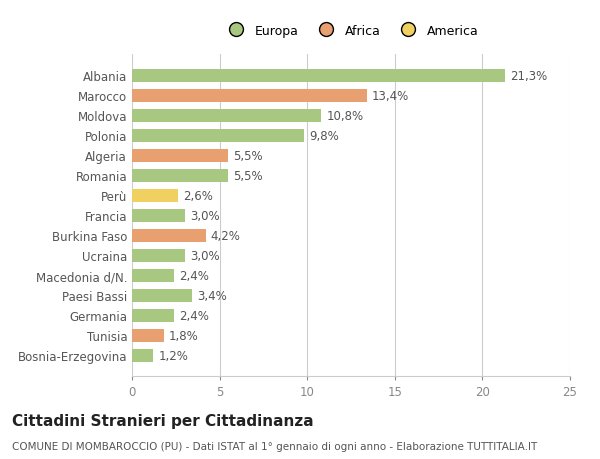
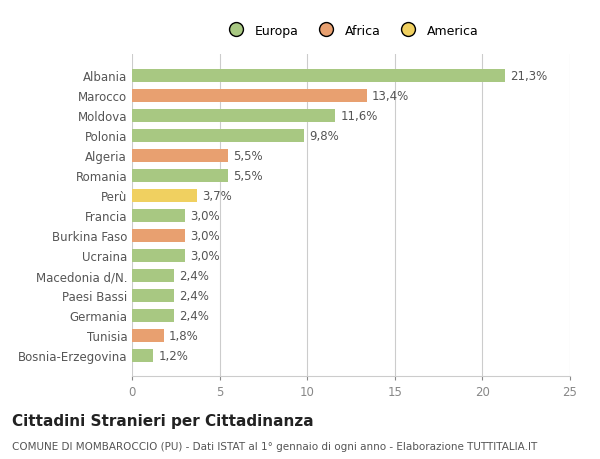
Moldova: 10,8% -> 11,6%
Perù: 2,6% -> 3,7%
Burkina Faso: 4,2% -> 3,0%
Paesi Bassi: 3,4% -> 2,4%
